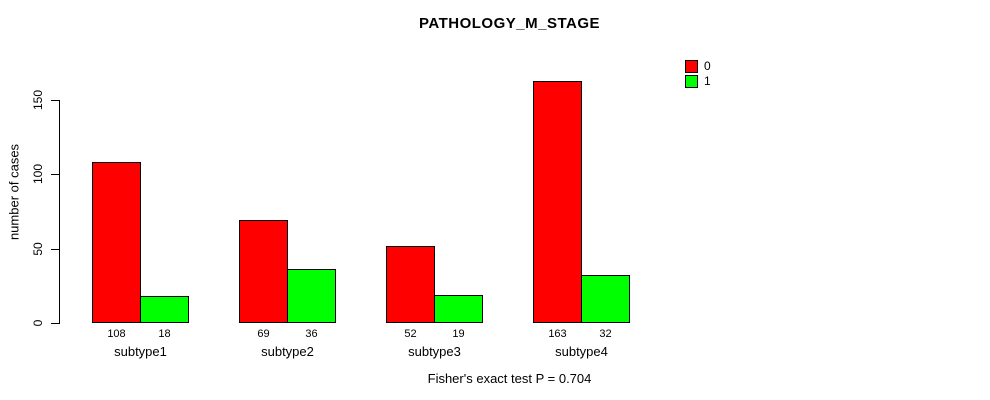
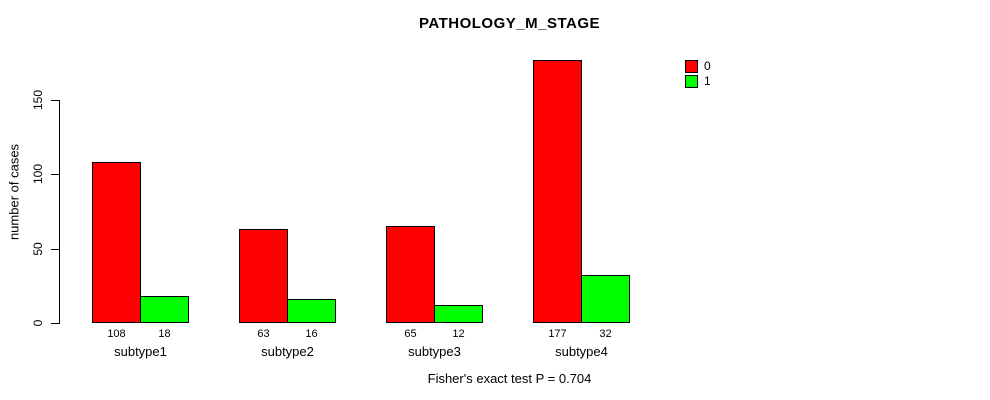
0/subtype2: 69 -> 63
1/subtype2: 36 -> 16
0/subtype3: 52 -> 65
1/subtype3: 19 -> 12
0/subtype4: 163 -> 177
